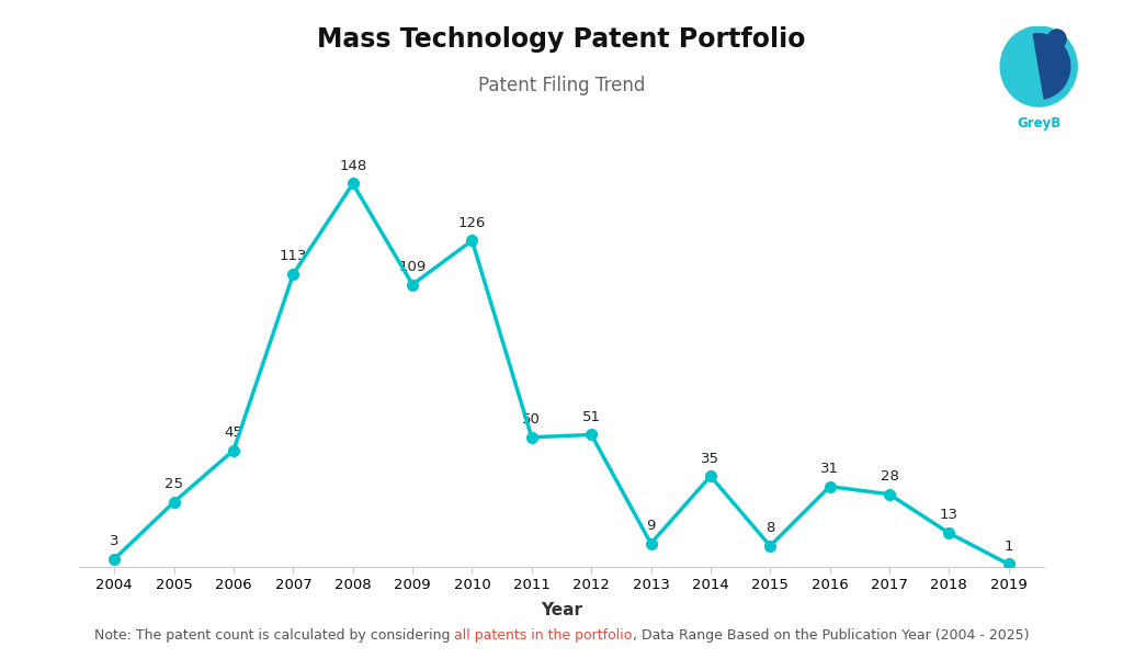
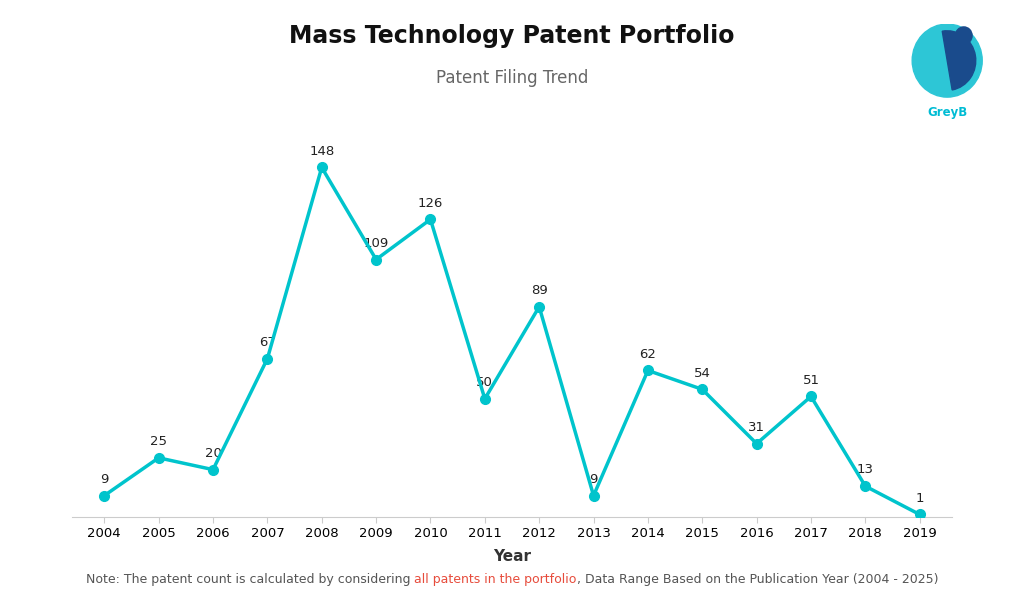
2004: 3 -> 9
2006: 45 -> 20
2007: 113 -> 67
2012: 51 -> 89
2014: 35 -> 62
2015: 8 -> 54
2017: 28 -> 51
